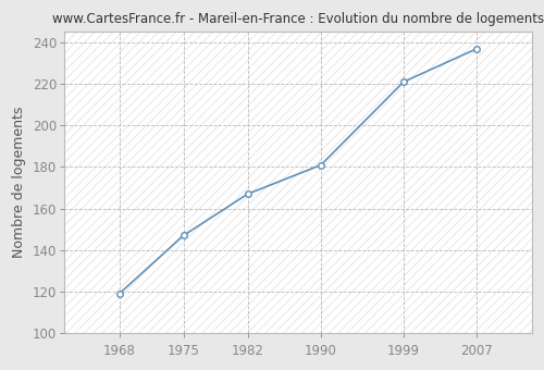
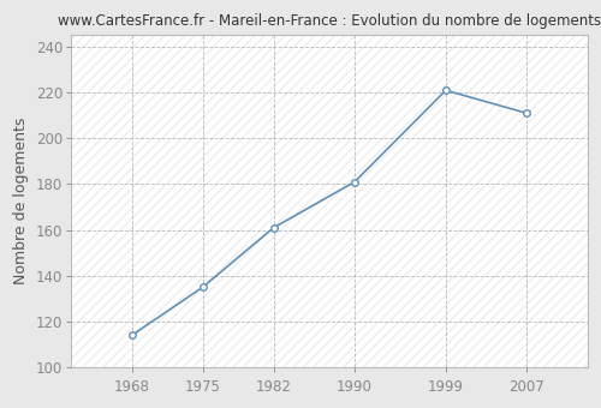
1968: 119 -> 114
1975: 147 -> 135
1982: 167 -> 161
2007: 237 -> 211
